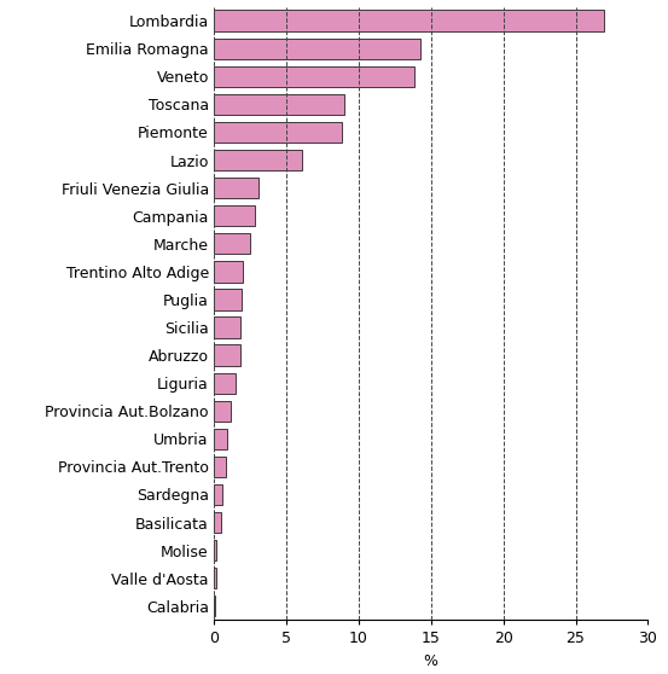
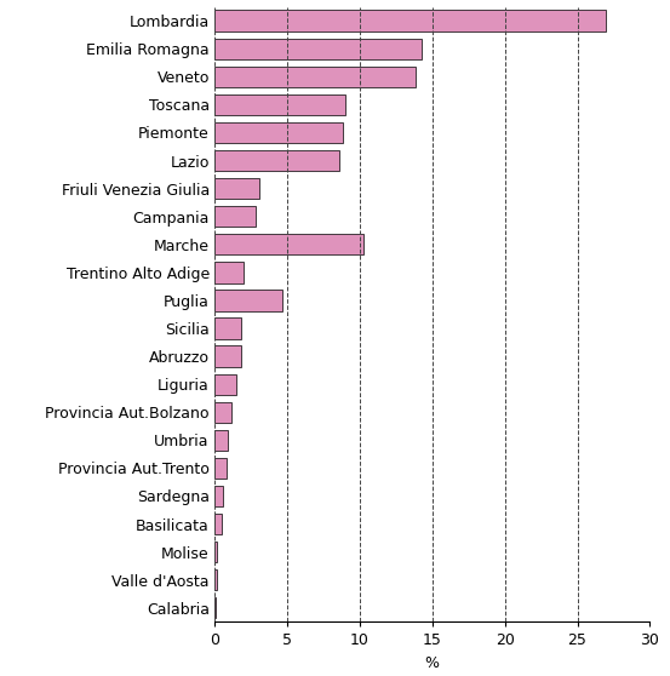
Lazio: 6.1 -> 8.6
Marche: 2.5 -> 10.3
Puglia: 2.0 -> 4.7
